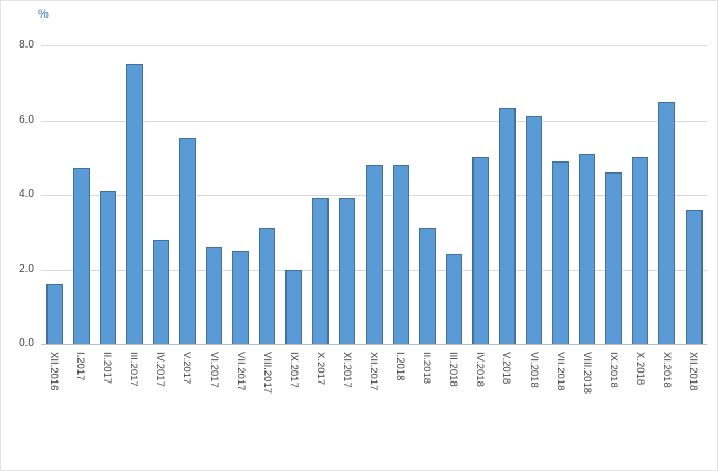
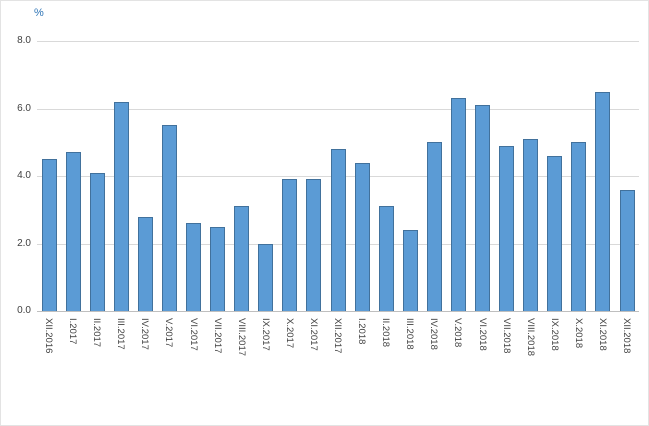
XII.2016: 1.6 -> 4.5
III.2017: 7.5 -> 6.2
I.2018: 4.8 -> 4.4
